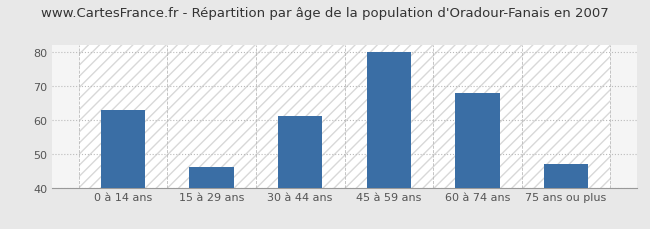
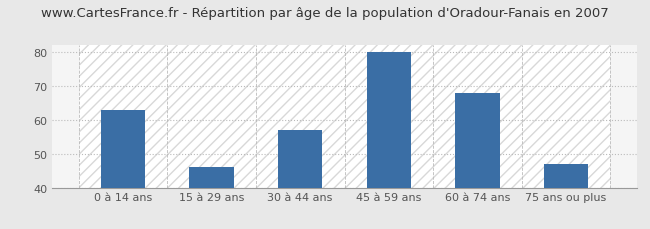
30 à 44 ans: 61 -> 57
